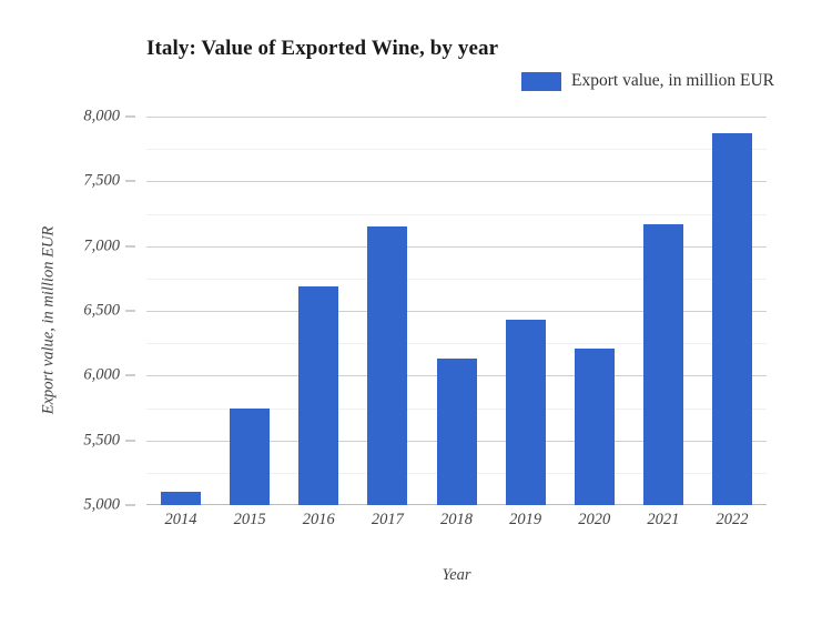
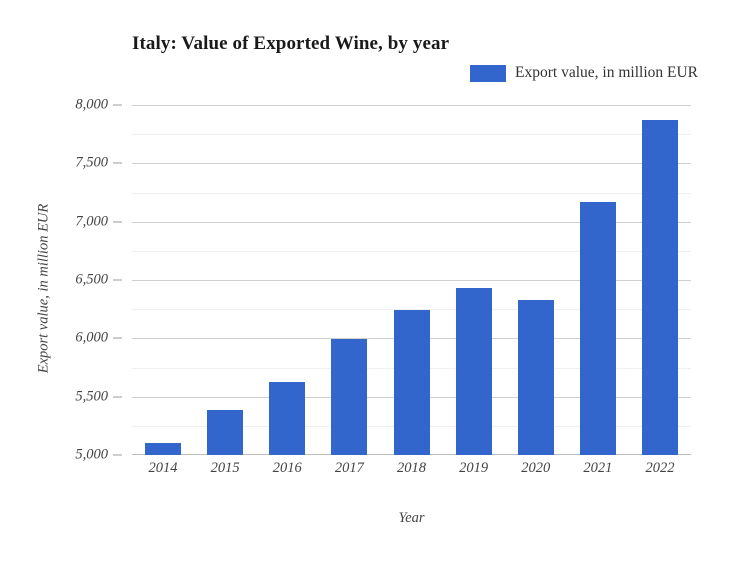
2015: 5750 -> 5380
2016: 6690 -> 5630
2017: 7150 -> 6000
2018: 6130 -> 6240
2020: 6210 -> 6330
